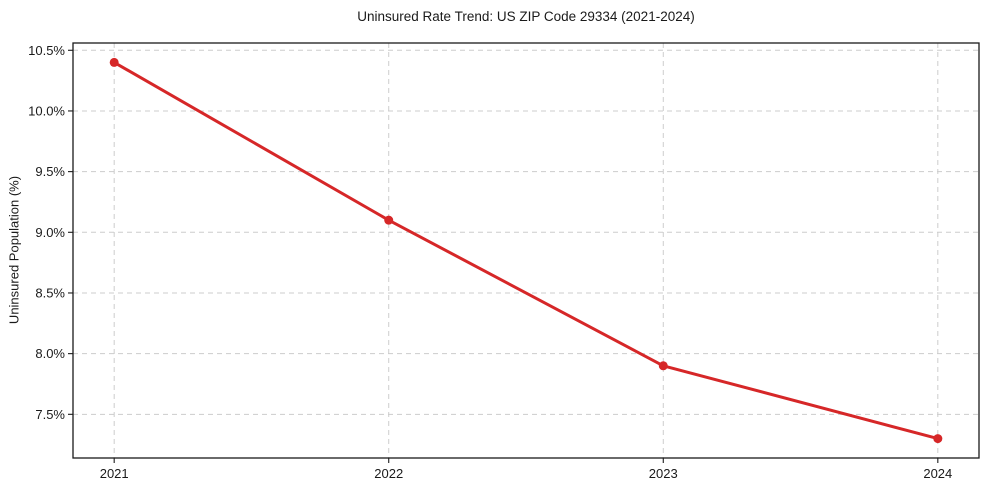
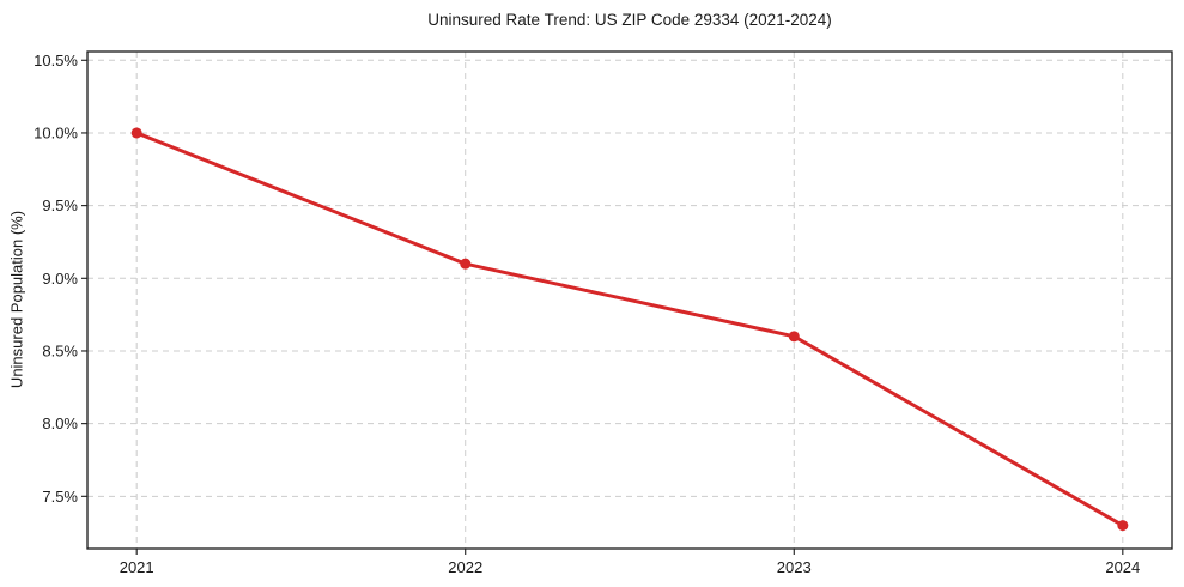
2021: 10.4% -> 10.0%
2023: 7.9% -> 8.6%
